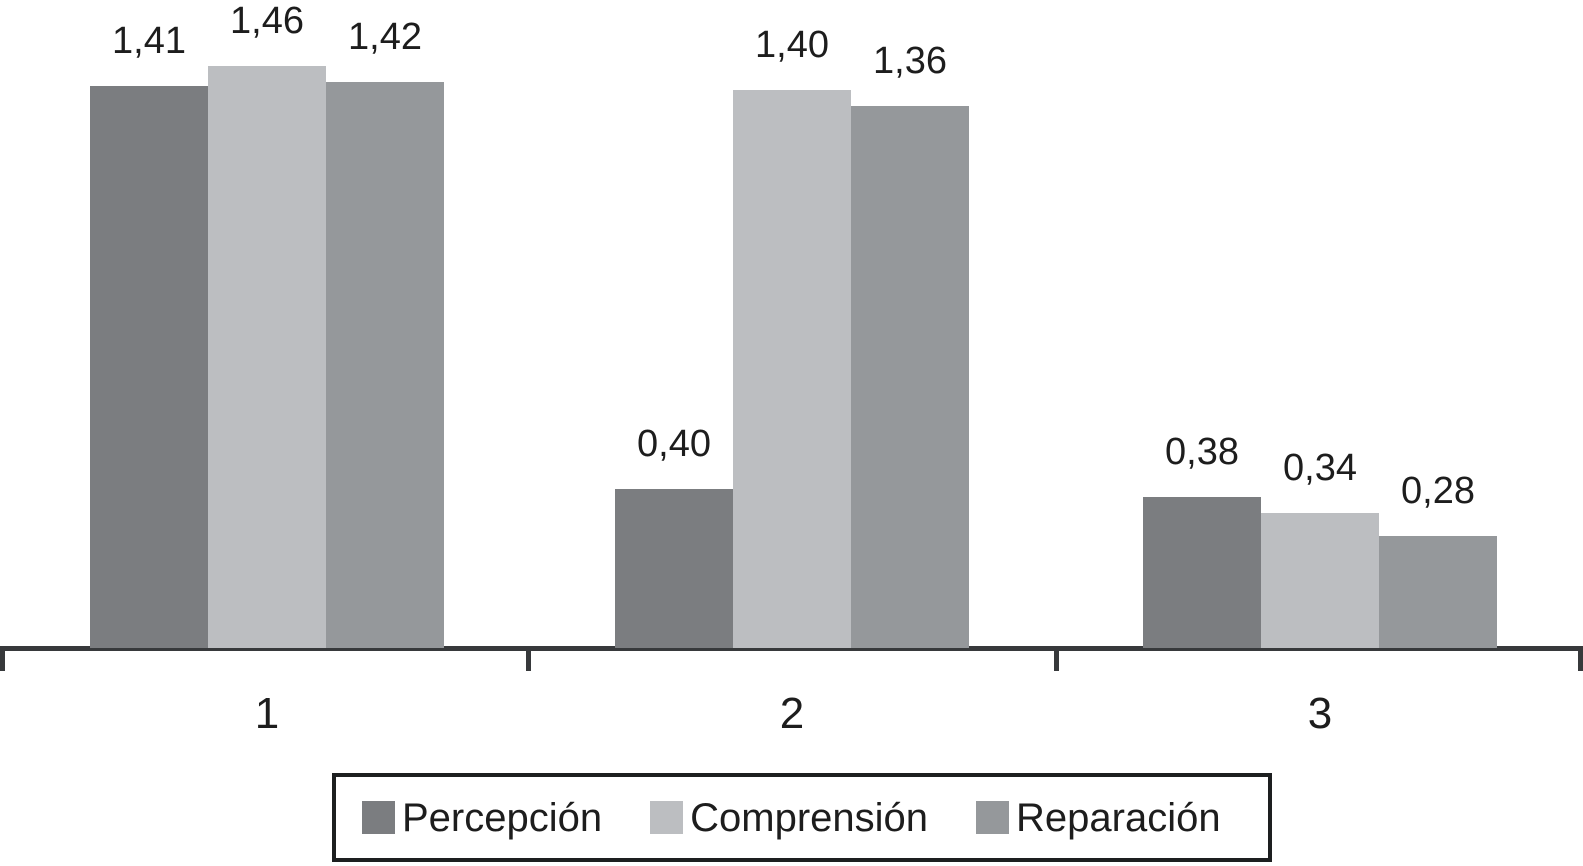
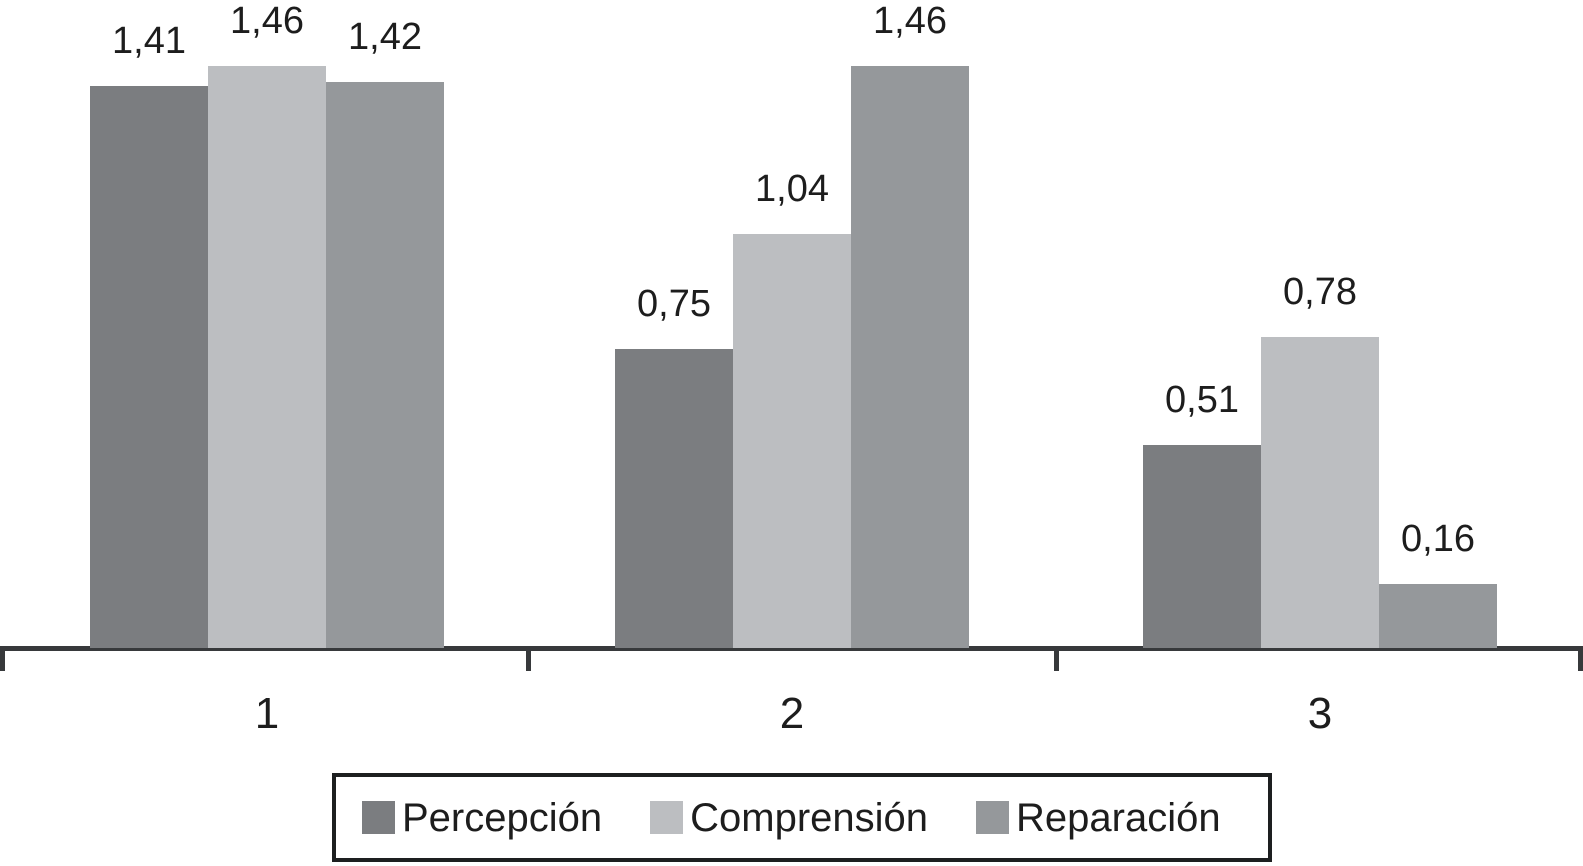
Percepción/2: 0,40 -> 0,75
Comprensión/2: 1,40 -> 1,04
Reparación/2: 1,36 -> 1,46
Percepción/3: 0,38 -> 0,51
Comprensión/3: 0,34 -> 0,78
Reparación/3: 0,28 -> 0,16
